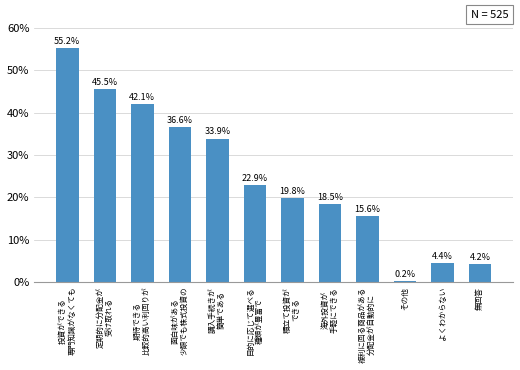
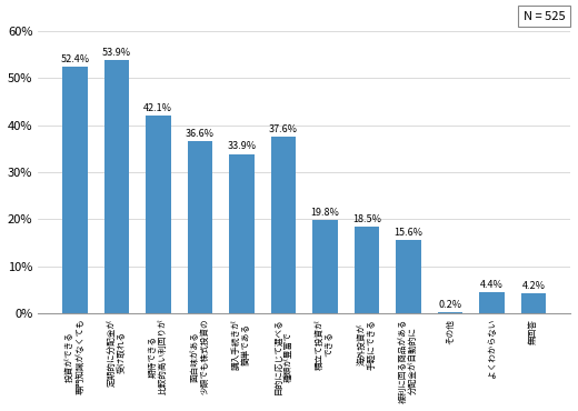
投資ができる 専門知識がなくても: 55.2% -> 52.4%
定期的に分配金が 受け取れる: 45.5% -> 53.9%
目的に応じて選べる 種類が豊富で: 22.9% -> 37.6%
